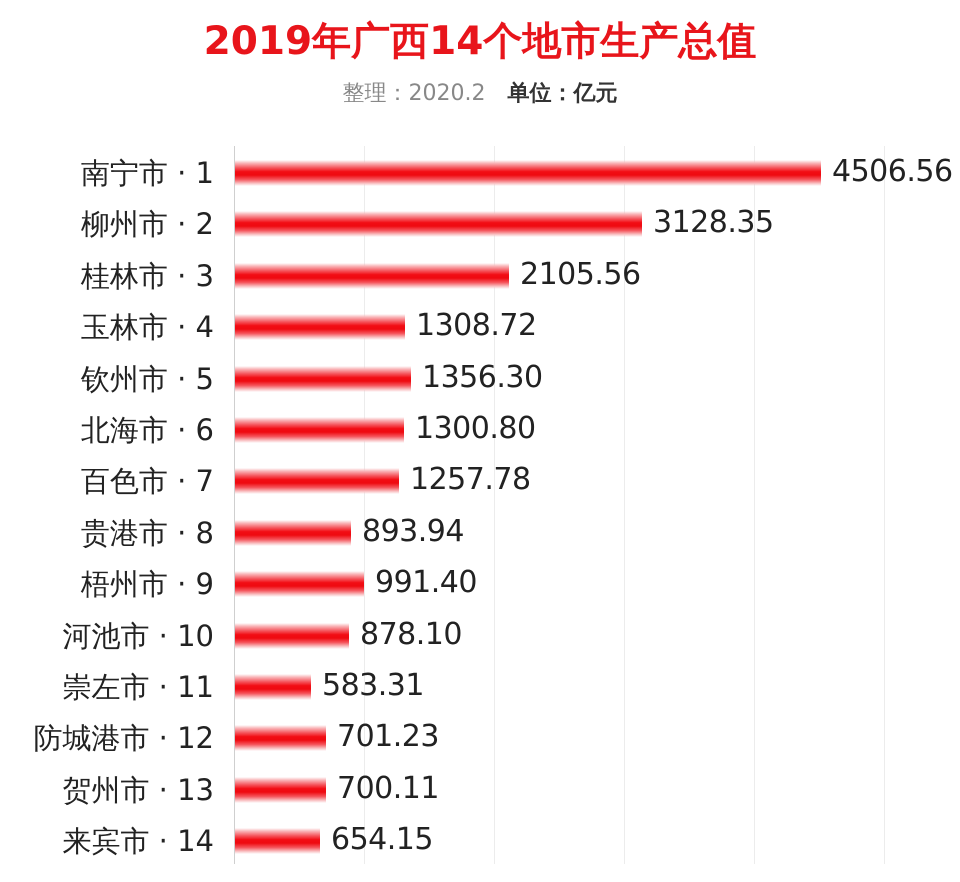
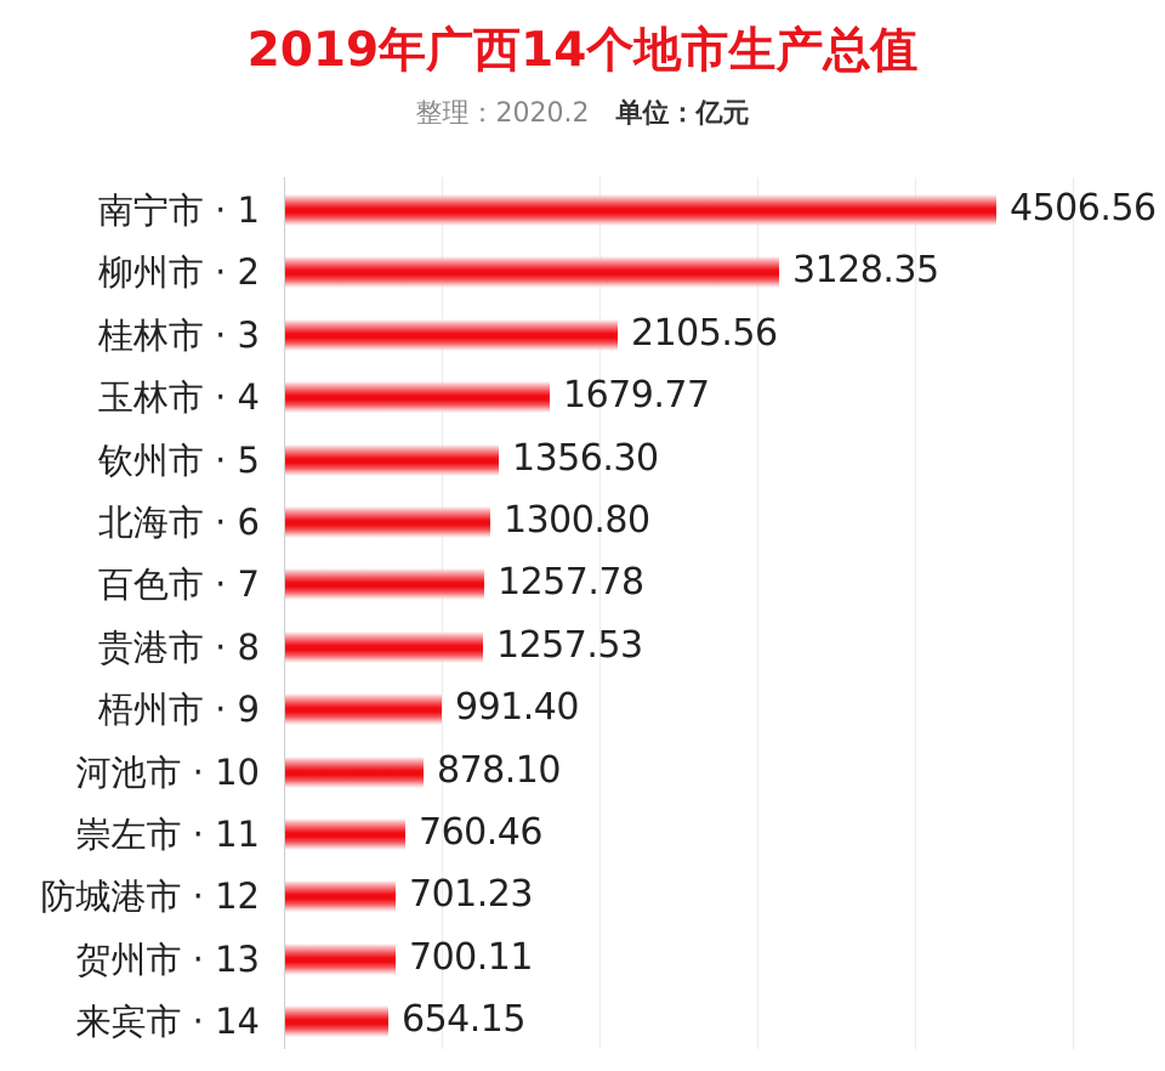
玉林市 · 4: 1308.72 -> 1679.77
贵港市 · 8: 893.94 -> 1257.53
崇左市 · 11: 583.31 -> 760.46
